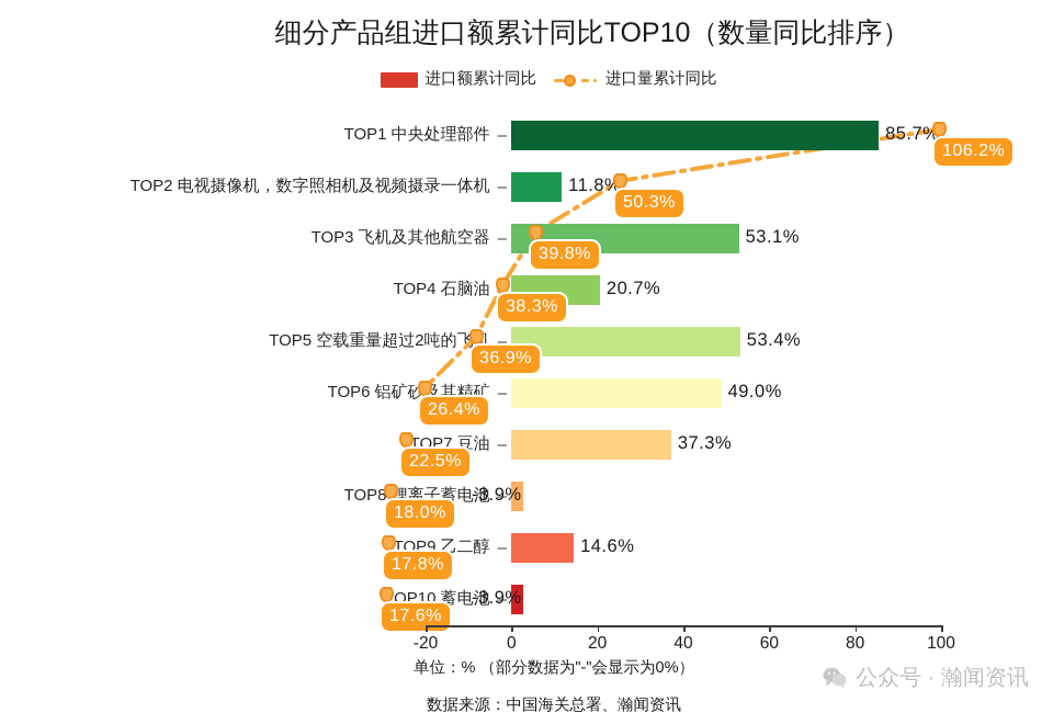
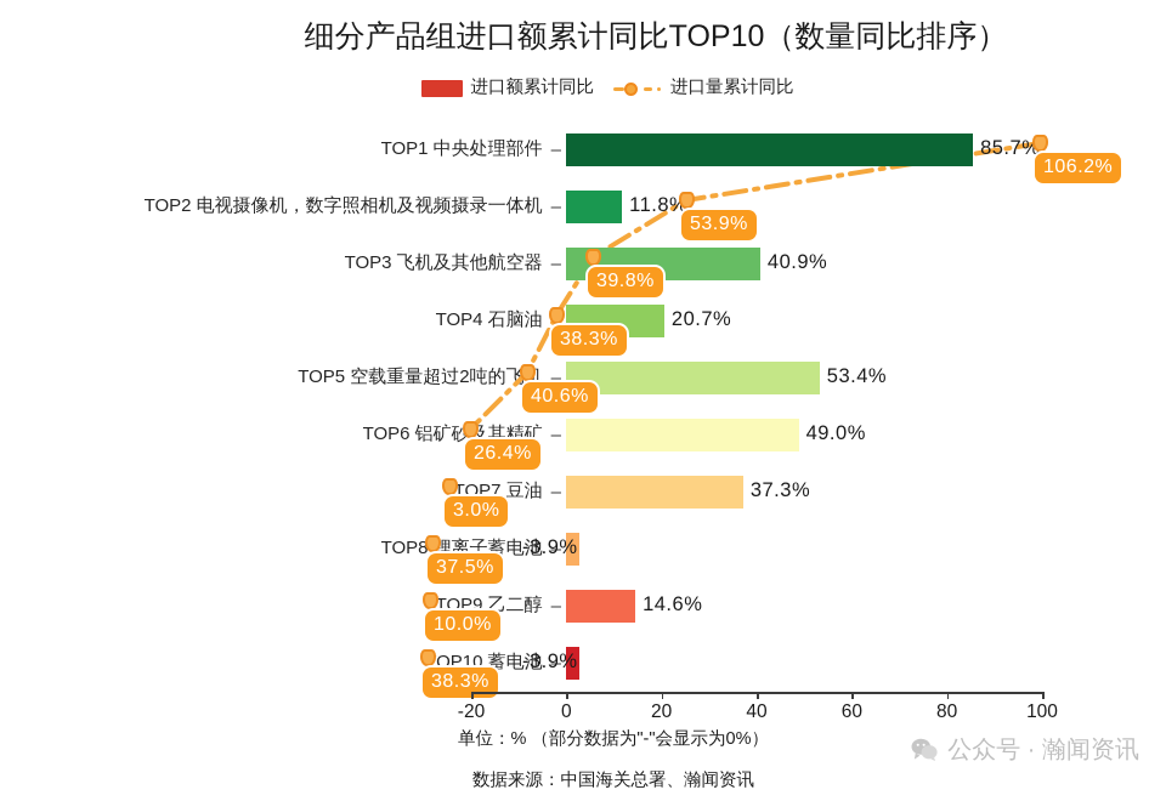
进口量累计同比/TOP2 电视摄像机，数字照相机及视频摄录一体机: 50.3% -> 53.9%
进口额累计同比/TOP3 飞机及其他航空器: 53.1% -> 40.9%
进口量累计同比/TOP5 空载重量超过2吨的飞机: 36.9% -> 40.6%
进口量累计同比/TOP7 豆油: 22.5% -> 3.0%
进口量累计同比/TOP8 锂离子蓄电池: 18.0% -> 37.5%
进口量累计同比/TOP9 乙二醇: 17.8% -> 10.0%
进口量累计同比/TOP10 蓄电池: 17.6% -> 38.3%
